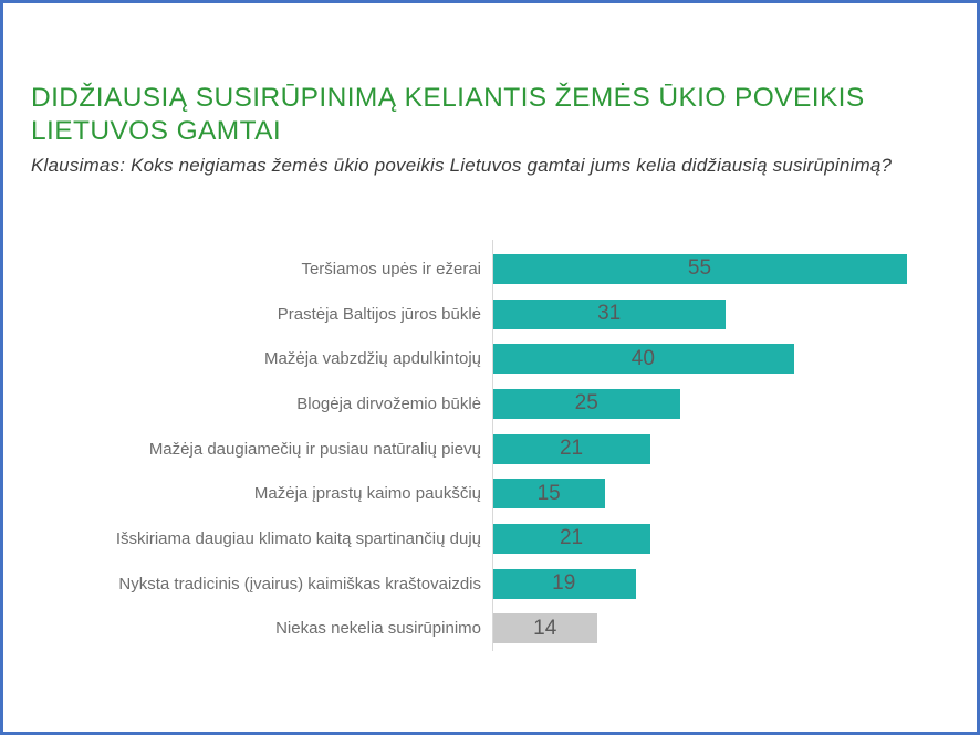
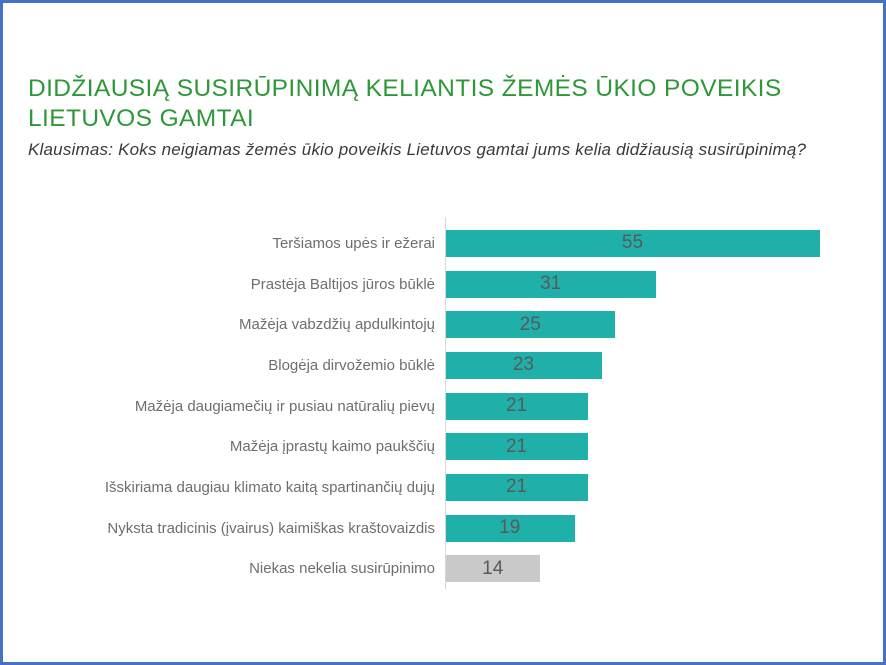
Mažėja vabzdžių apdulkintojų: 40 -> 25
Blogėja dirvožemio būklė: 25 -> 23
Mažėja įprastų kaimo paukščių: 15 -> 21
